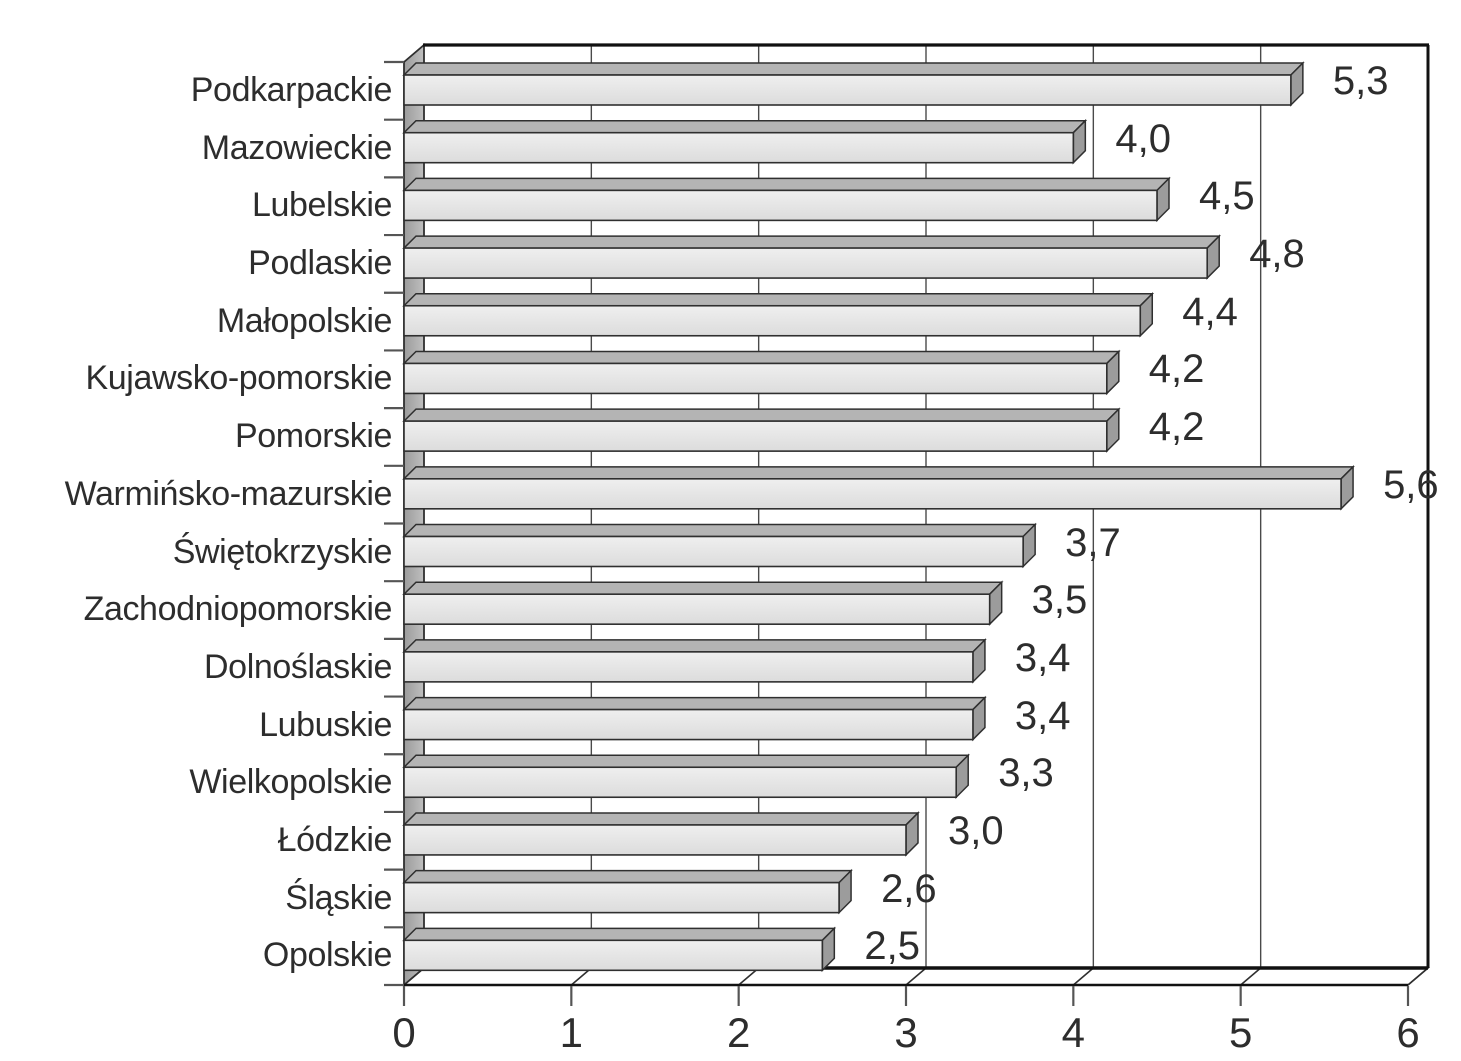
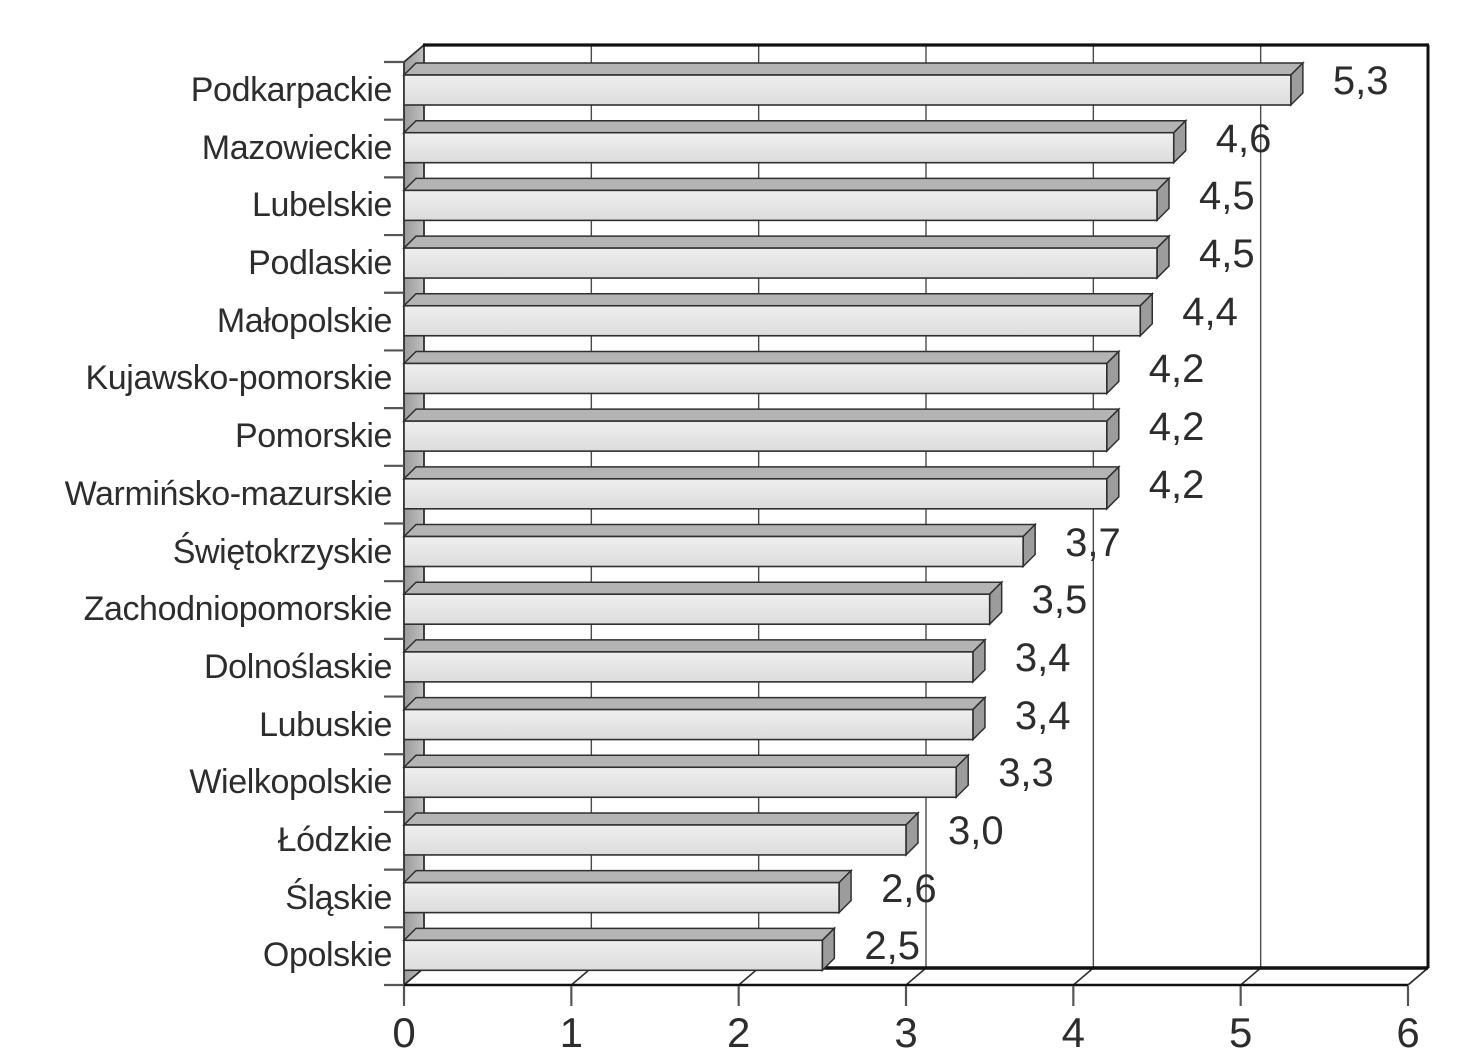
Mazowieckie: 4,0 -> 4,6
Podlaskie: 4,8 -> 4,5
Warmińsko-mazurskie: 5,6 -> 4,2
